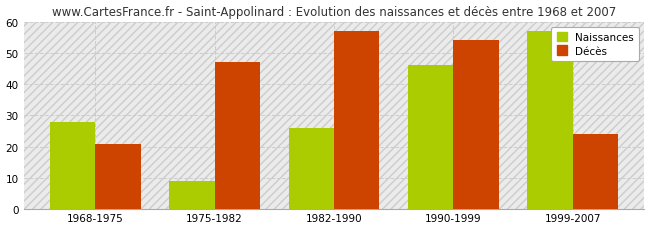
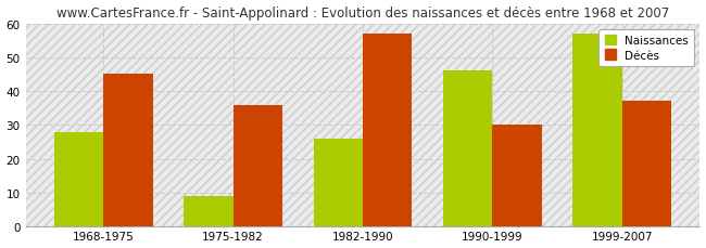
Décès/1968-1975: 21 -> 45
Décès/1975-1982: 47 -> 36
Décès/1990-1999: 54 -> 30
Décès/1999-2007: 24 -> 37
